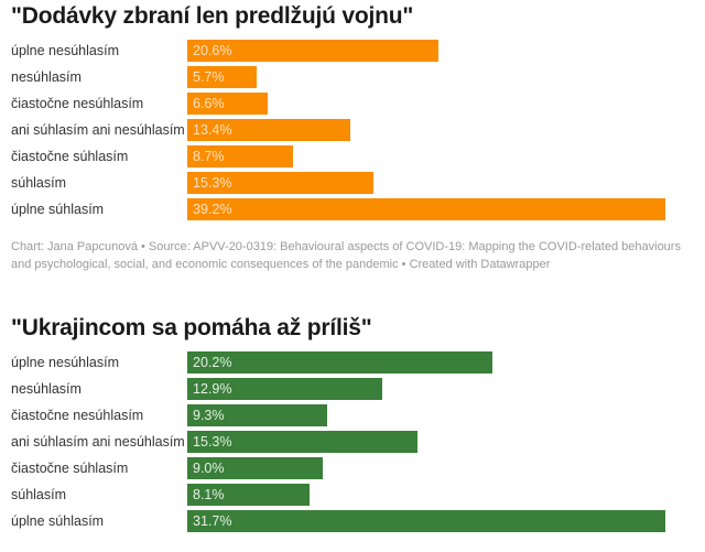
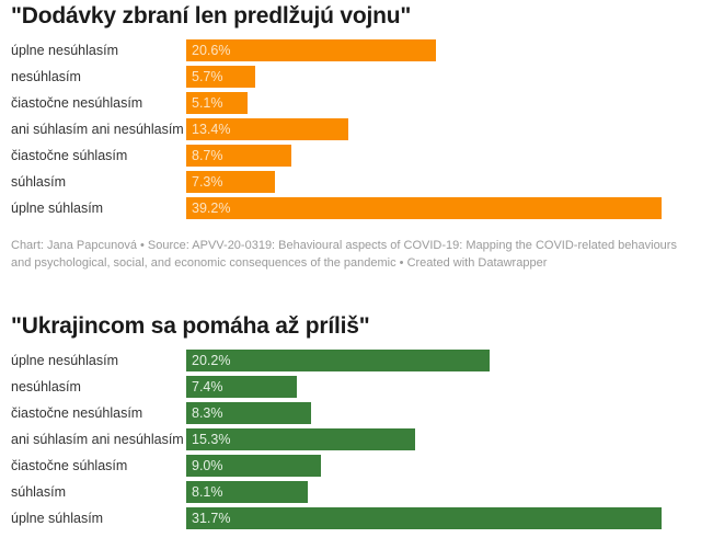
"Dodávky zbraní len predlžujú vojnu"/čiastočne nesúhlasím: 6.6% -> 5.1%
"Dodávky zbraní len predlžujú vojnu"/súhlasím: 15.3% -> 7.3%
"Ukrajincom sa pomáha až príliš"/nesúhlasím: 12.9% -> 7.4%
"Ukrajincom sa pomáha až príliš"/čiastočne nesúhlasím: 9.3% -> 8.3%
